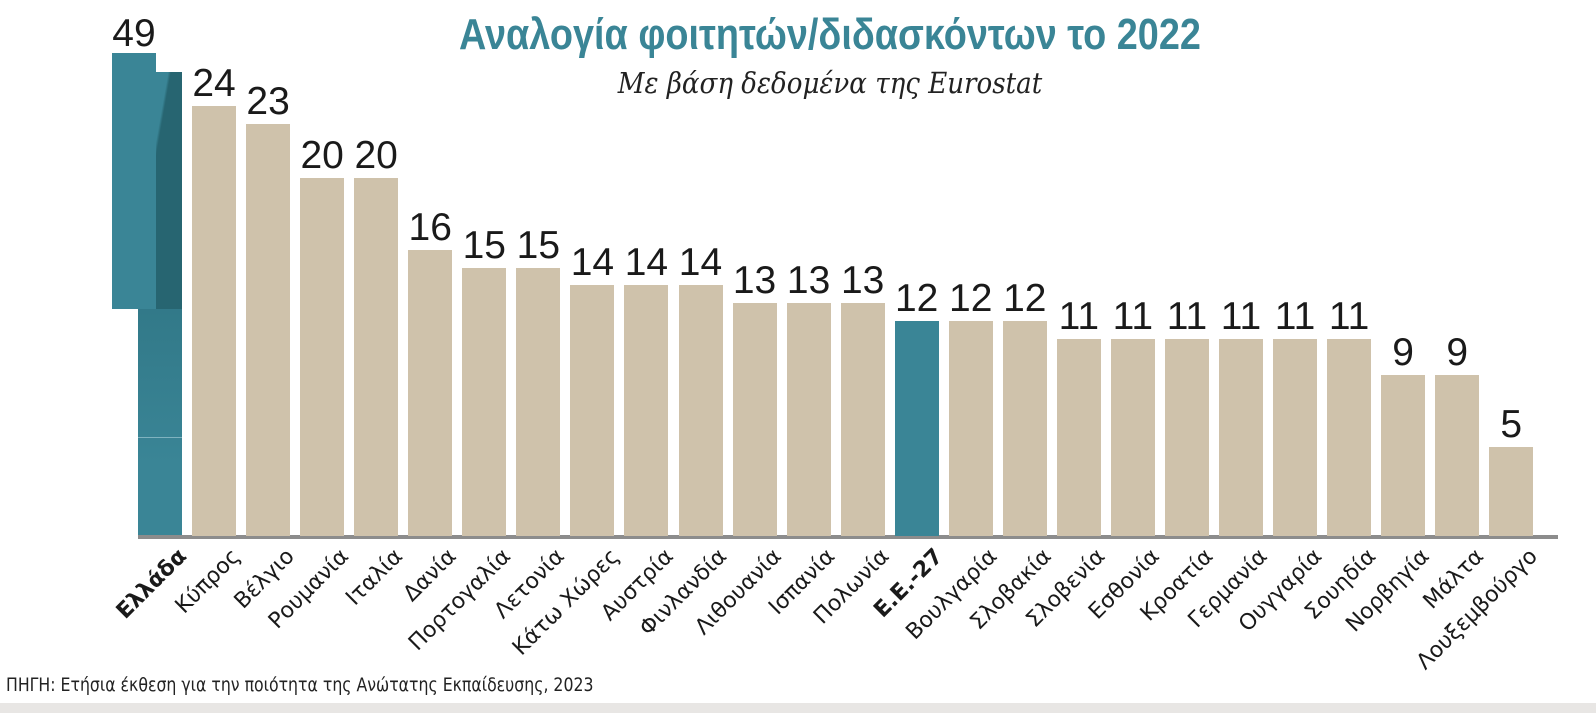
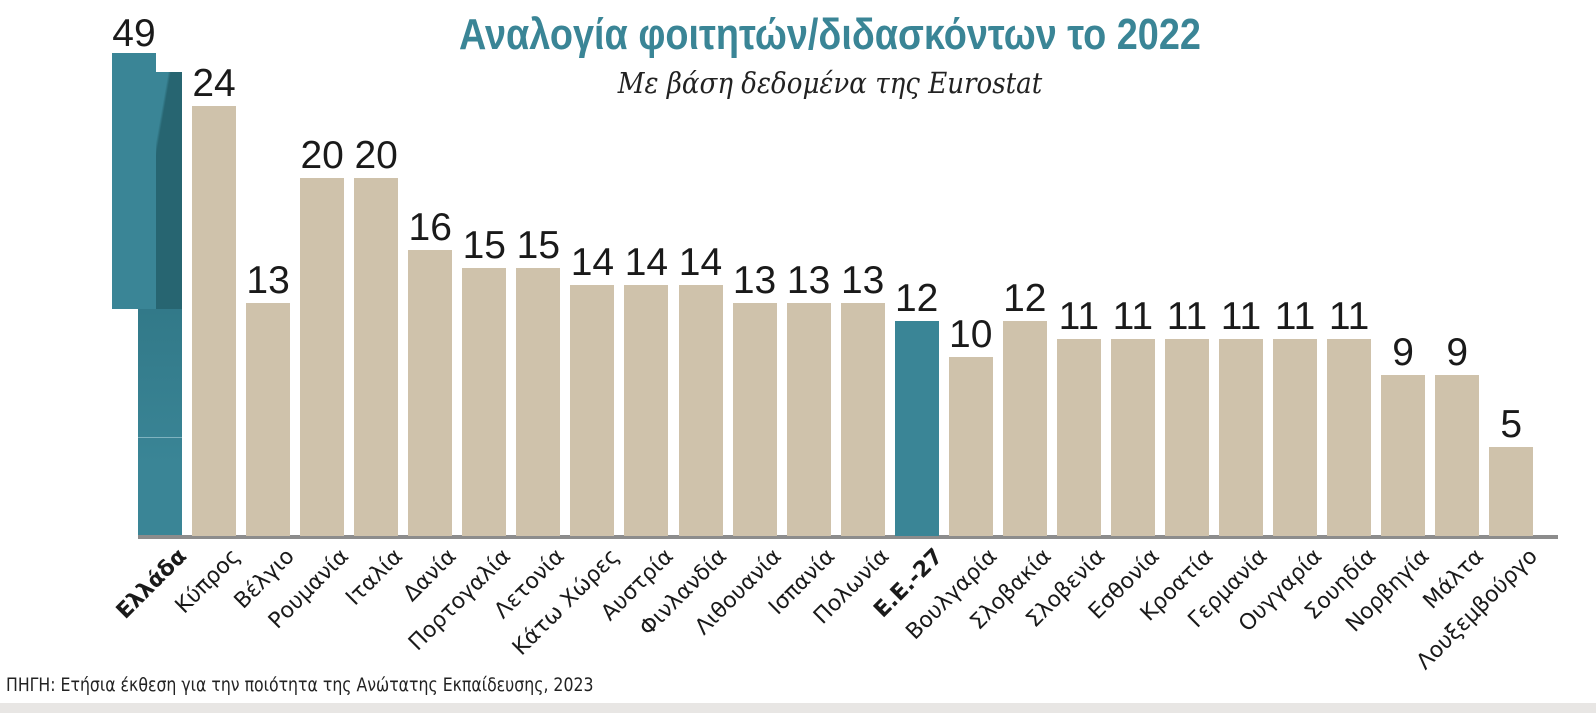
Βέλγιο: 23 -> 13
Βουλγαρία: 12 -> 10
